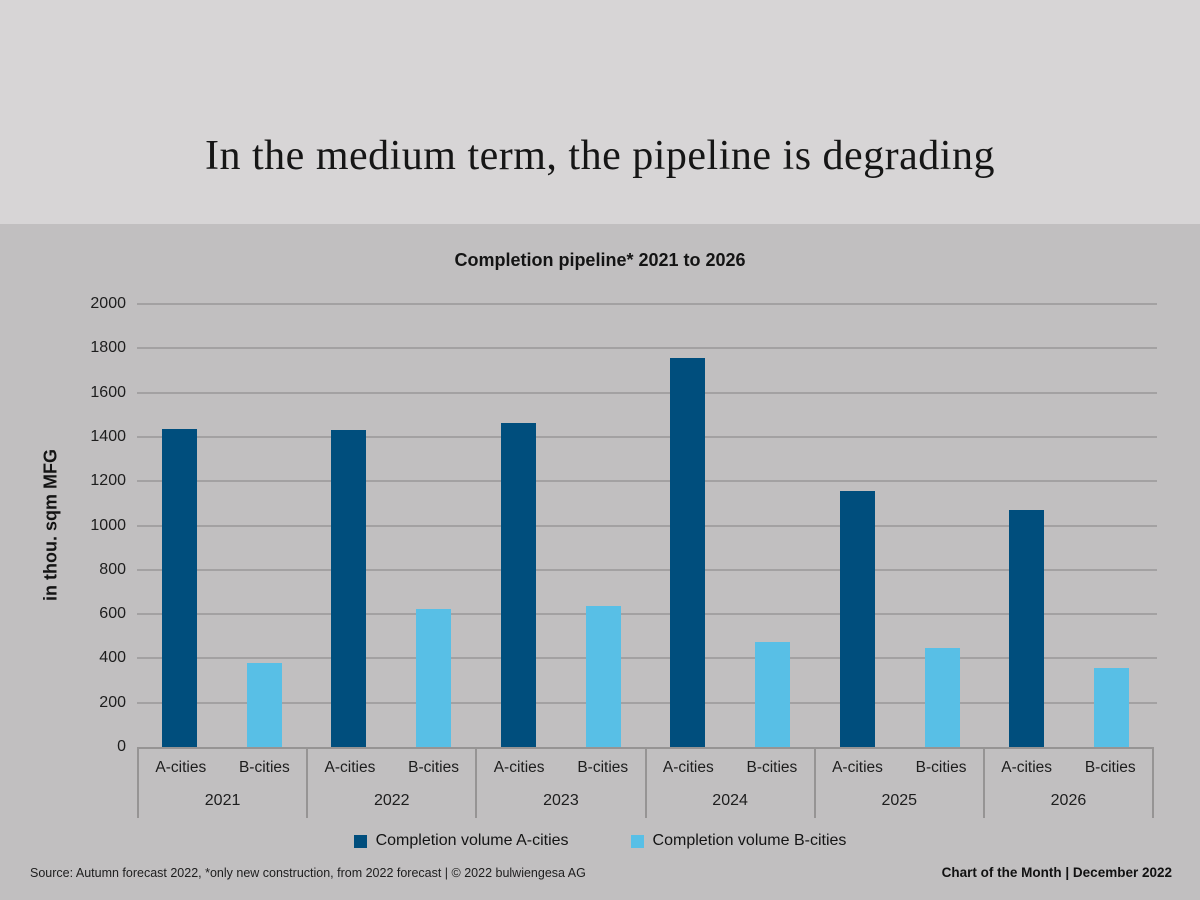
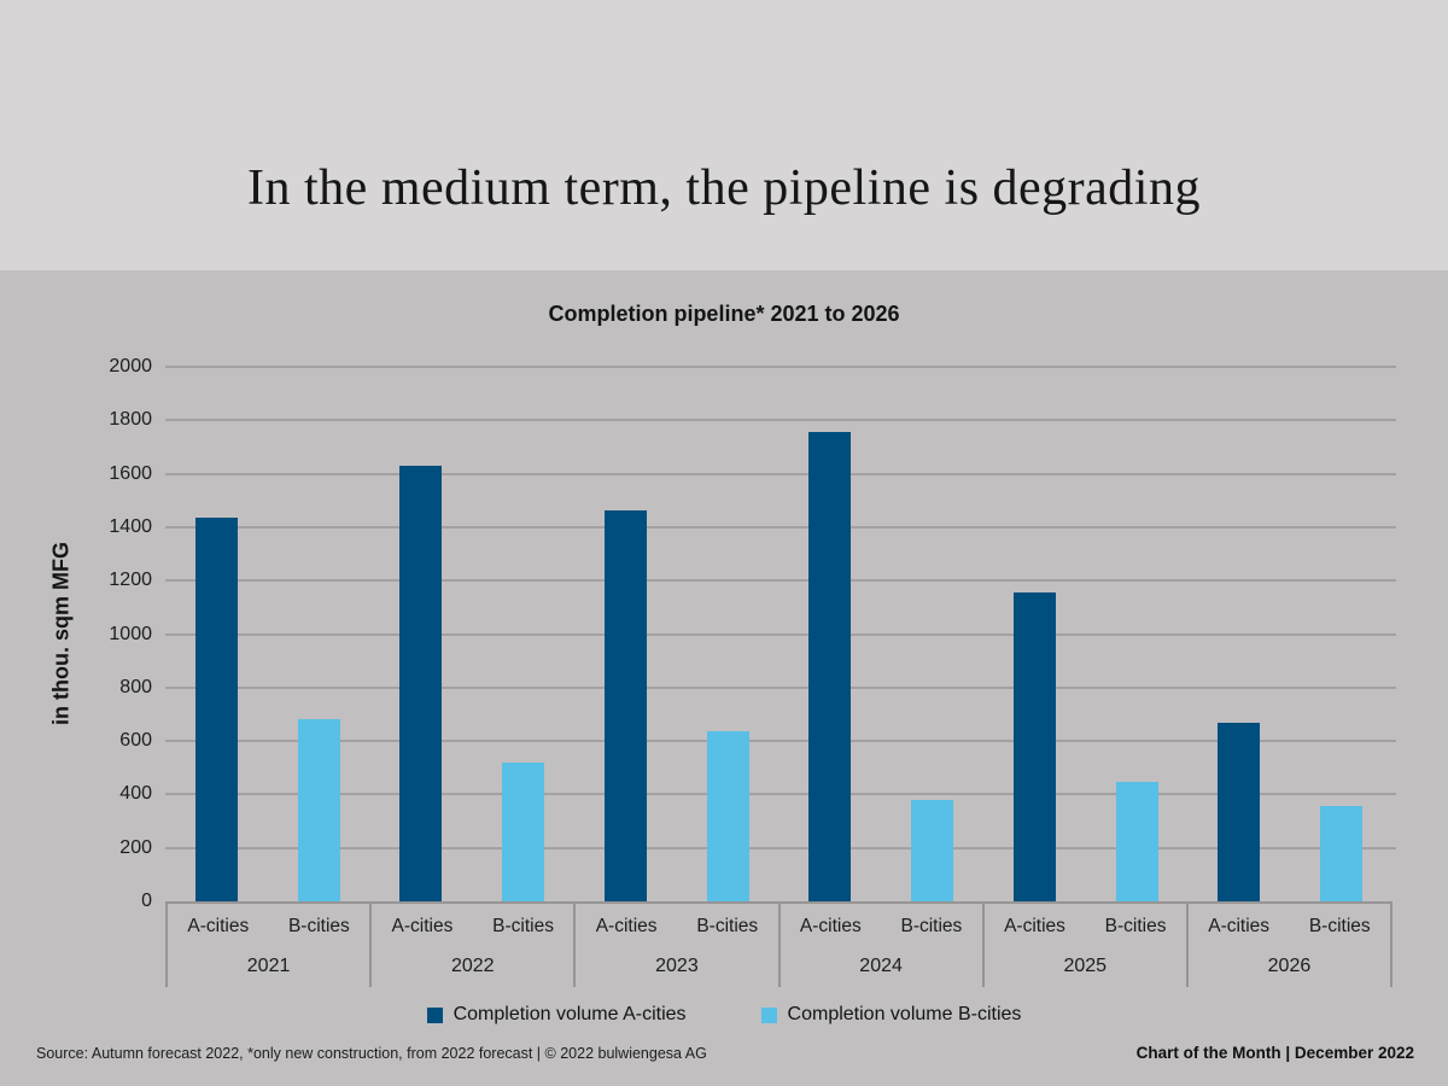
Completion volume B-cities/2021: 380 -> 680
Completion volume A-cities/2022: 1430 -> 1630
Completion volume B-cities/2022: 620 -> 520
Completion volume B-cities/2024: 480 -> 380
Completion volume A-cities/2026: 1070 -> 670
